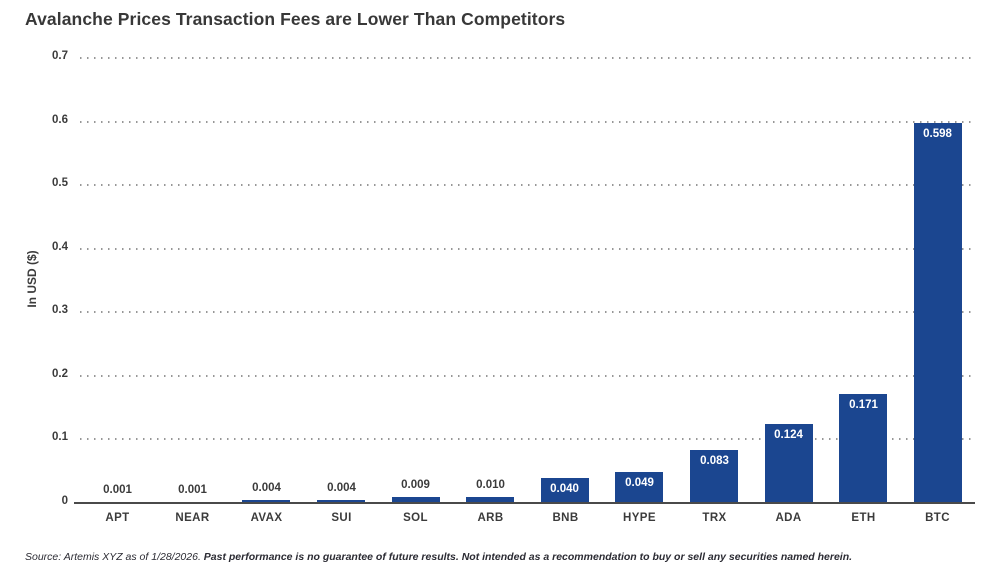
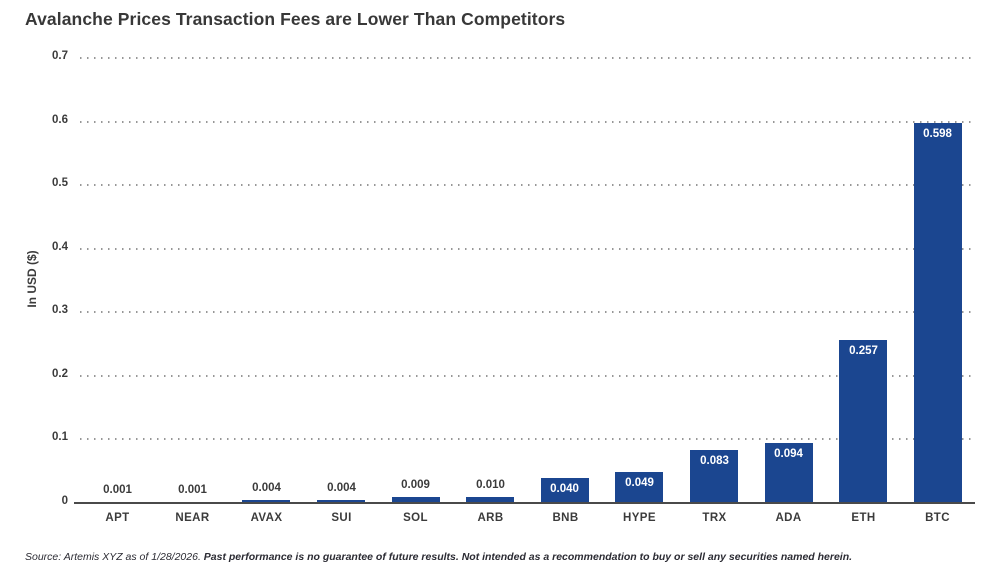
ADA: 0.124 -> 0.094
ETH: 0.171 -> 0.257
